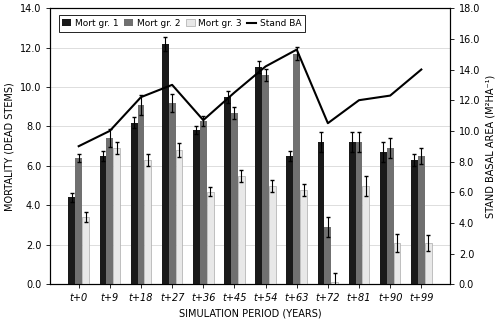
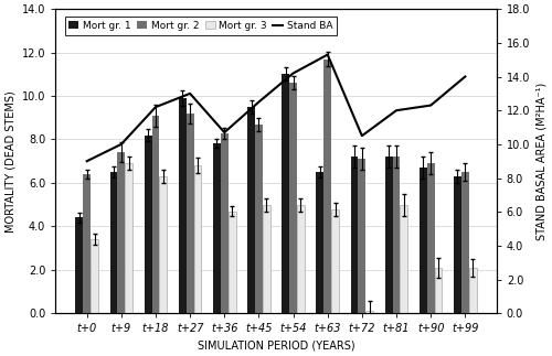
Mort gr. 1/t+27: 12.2 -> 9.9
Mort gr. 3/t+45: 5.5 -> 5.0
Mort gr. 2/t+72: 2.9 -> 7.1
